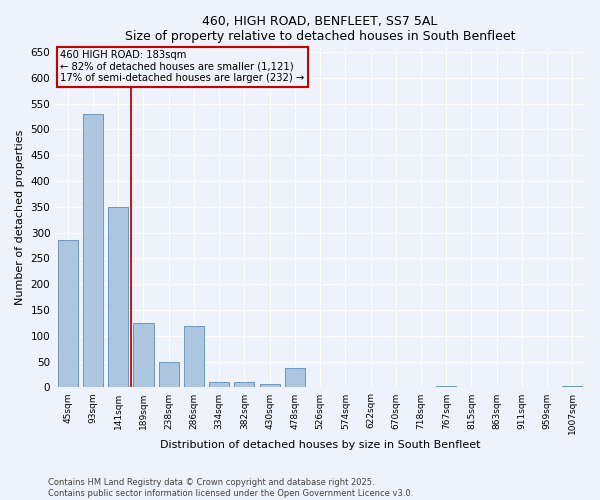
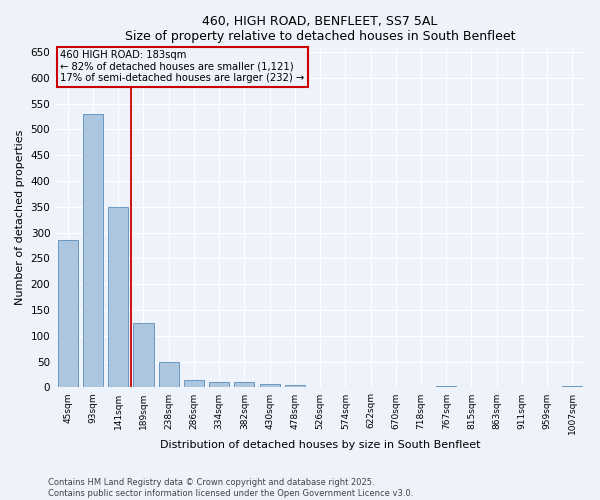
286sqm: 120 -> 15
478sqm: 38 -> 4
